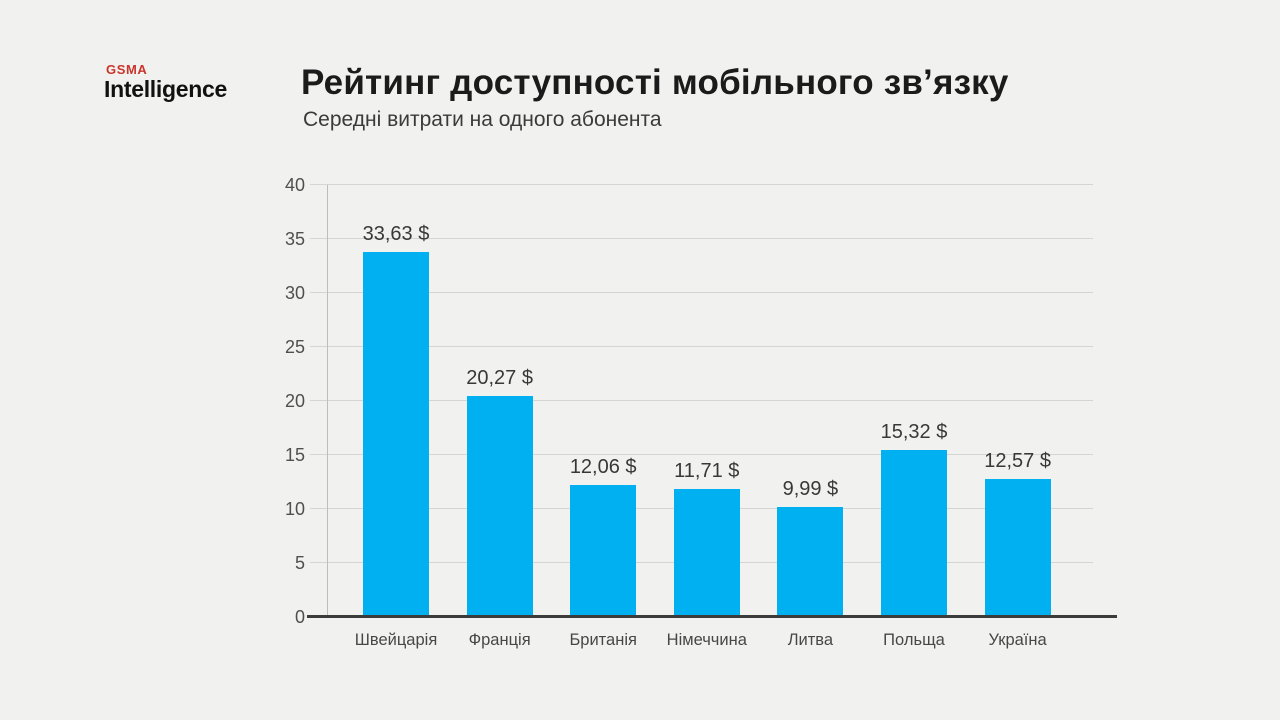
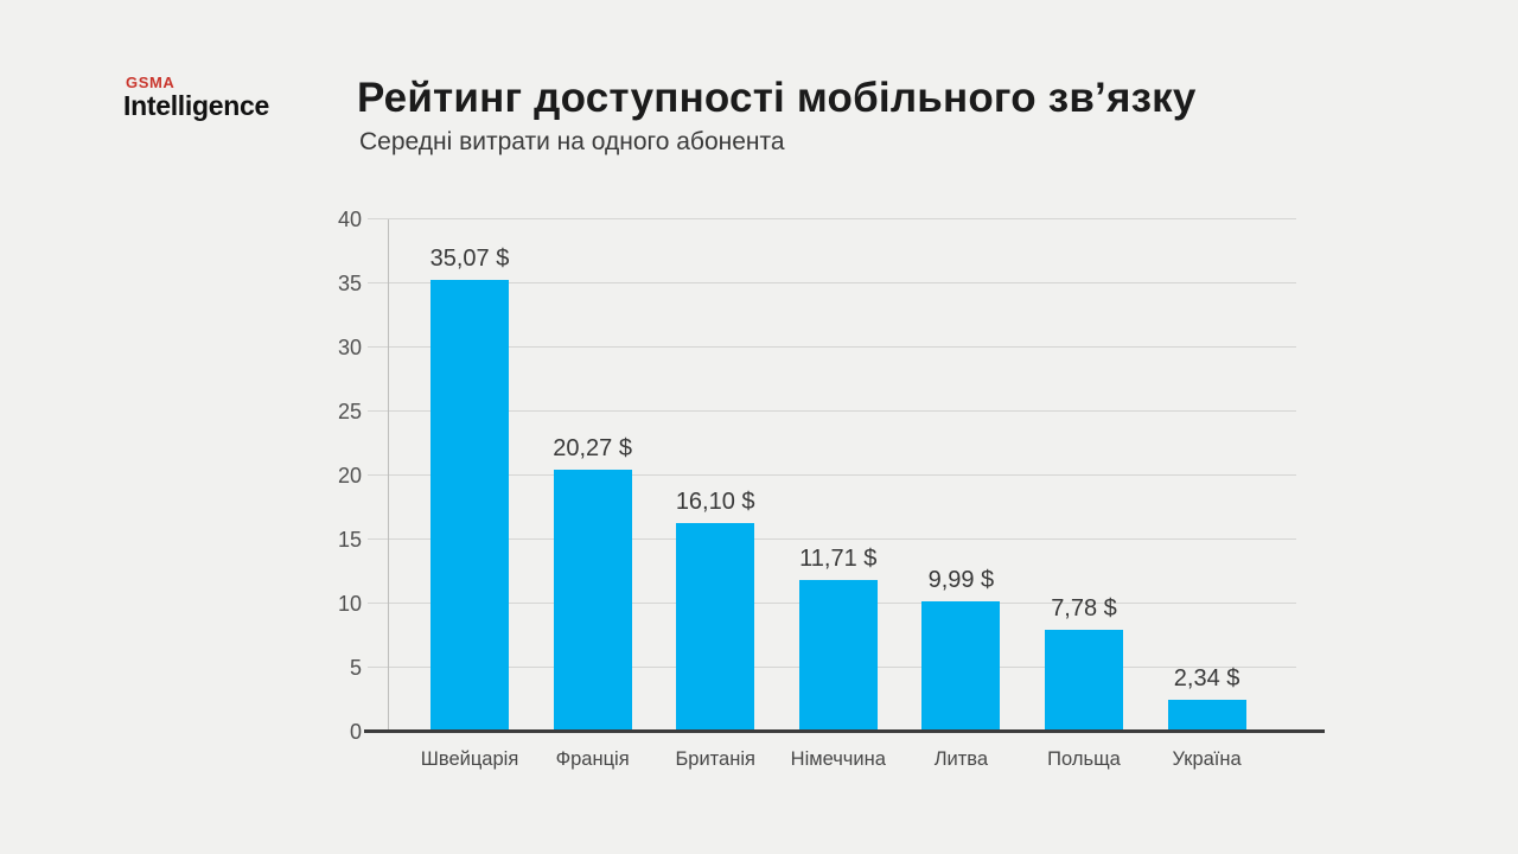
Швейцарія: 33,63 -> 35,07
Британія: 12,06 -> 16,10
Польща: 15,32 -> 7,78
Україна: 12,57 -> 2,34
